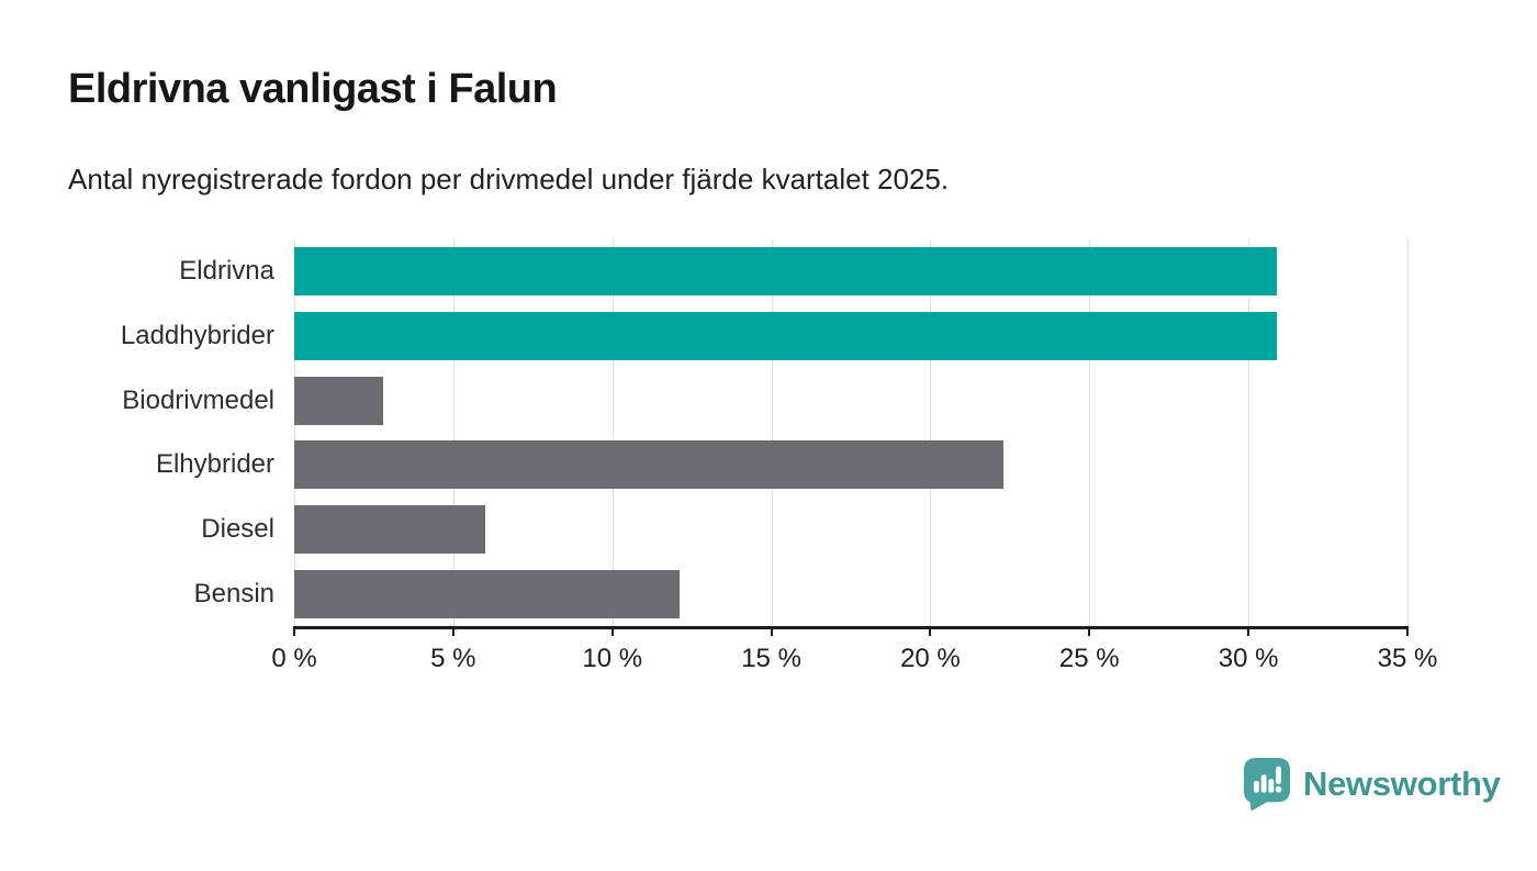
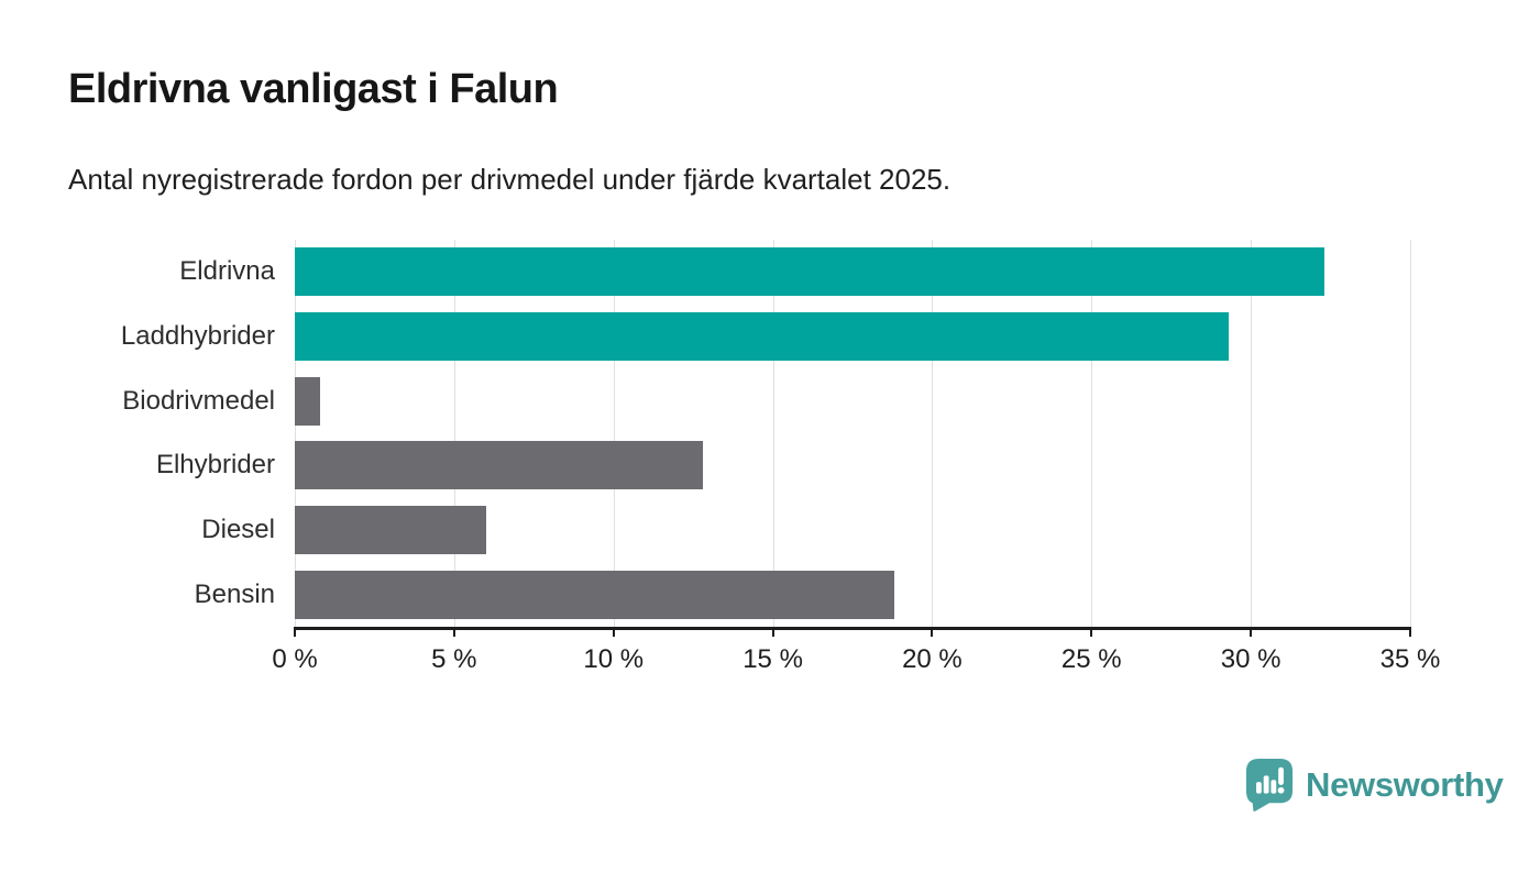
Eldrivna: 30.9% -> 32.3%
Laddhybrider: 30.9% -> 29.3%
Biodrivmedel: 2.8% -> 0.8%
Elhybrider: 22.3% -> 12.8%
Bensin: 12.1% -> 18.8%
